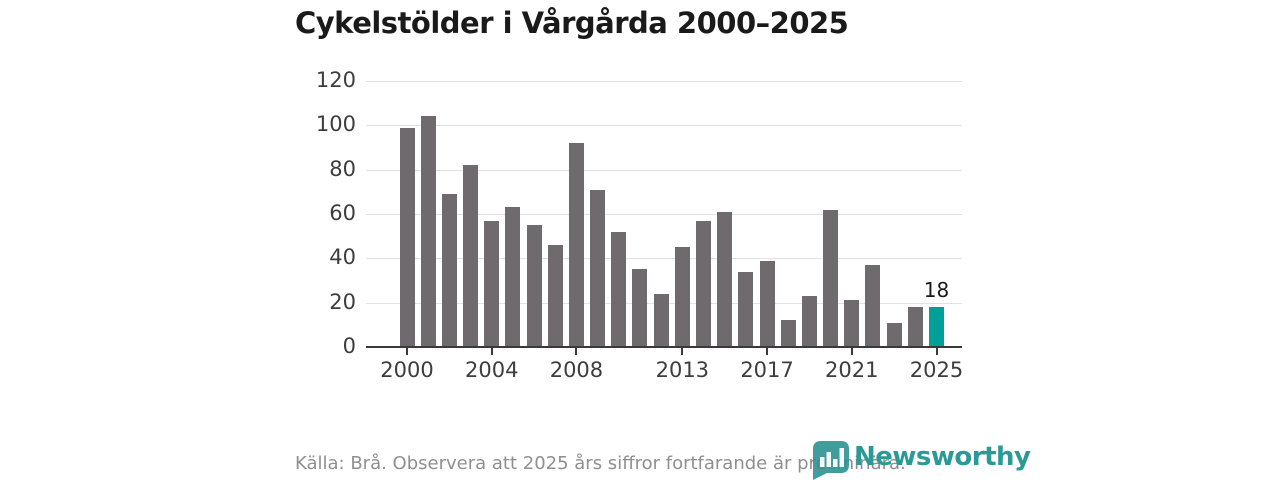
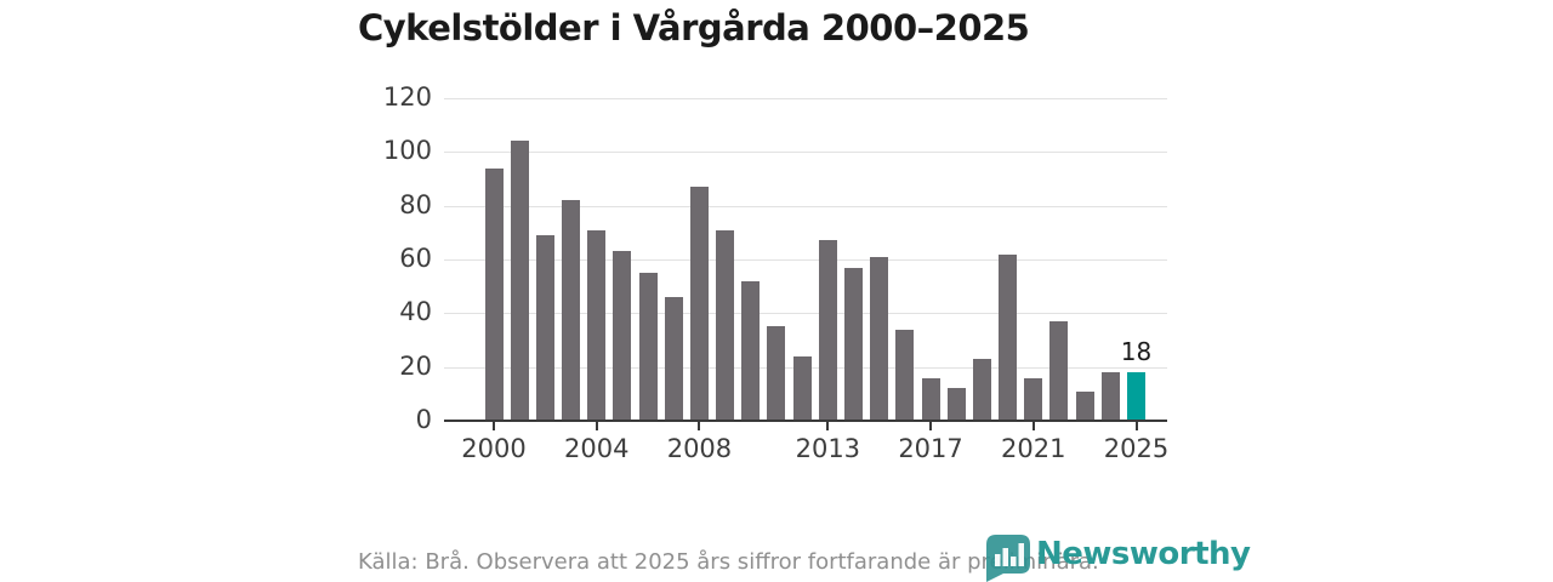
2000: 99 -> 94
2004: 57 -> 71
2008: 92 -> 87
2013: 45 -> 67
2017: 39 -> 16
2021: 21 -> 16
